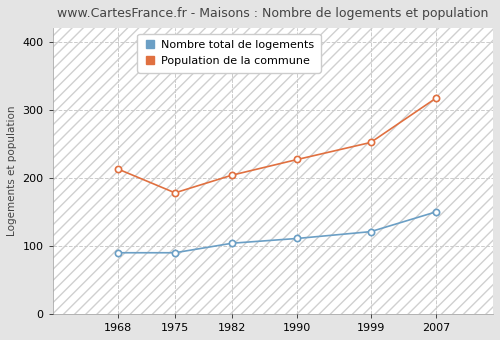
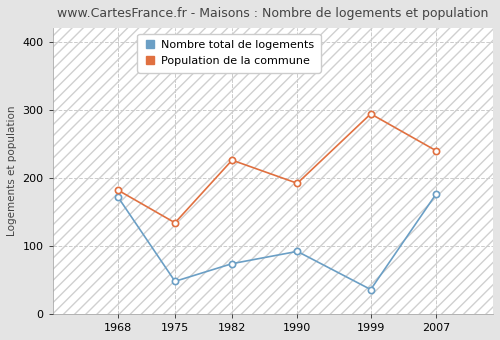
Nombre total de logements/1968: 90 -> 172
Population de la commune/1968: 213 -> 182
Nombre total de logements/1975: 90 -> 48
Population de la commune/1975: 178 -> 134
Nombre total de logements/1982: 104 -> 74
Population de la commune/1982: 204 -> 226
Nombre total de logements/1990: 111 -> 92
Population de la commune/1990: 227 -> 192
Nombre total de logements/1999: 121 -> 36
Population de la commune/1999: 252 -> 294
Nombre total de logements/2007: 150 -> 176
Population de la commune/2007: 317 -> 240
